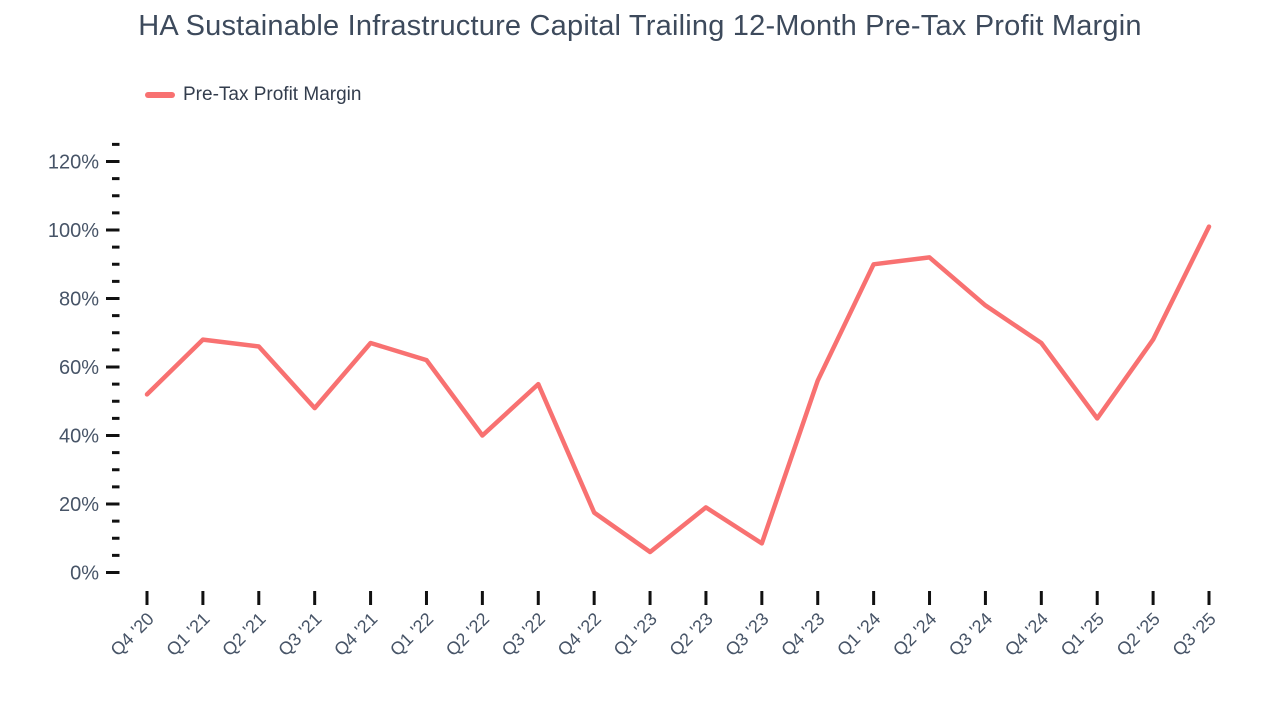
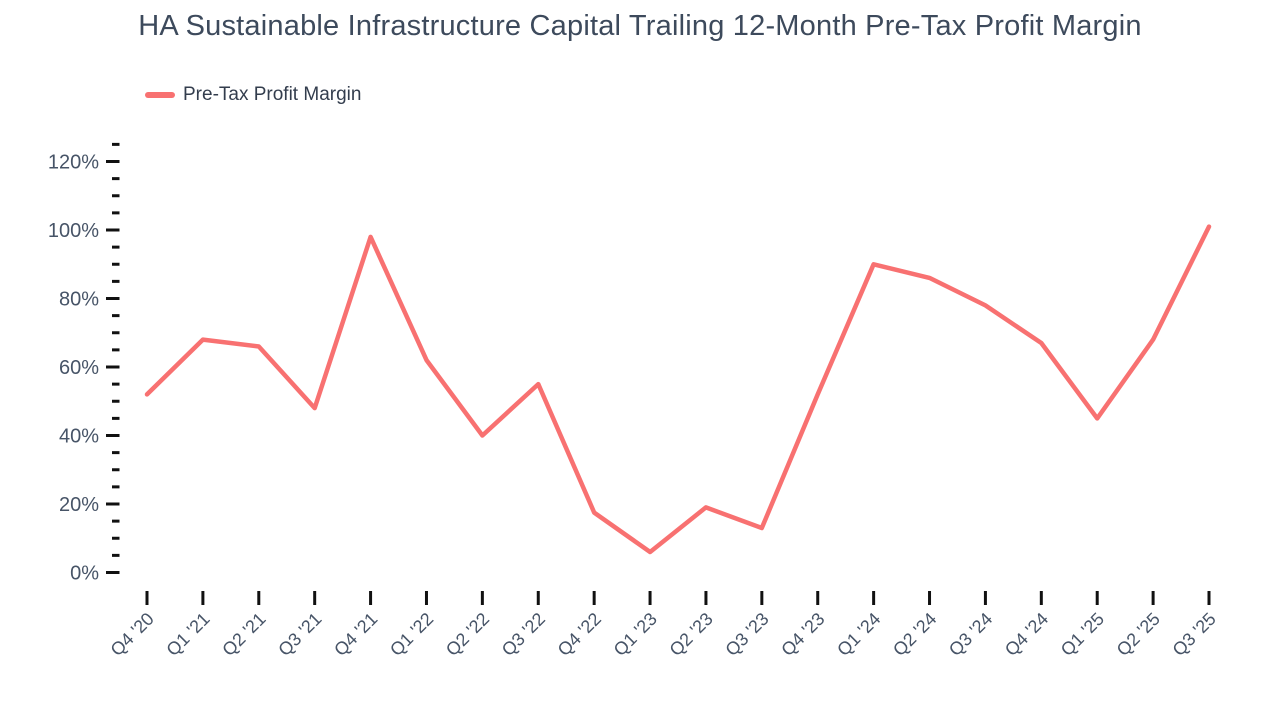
Q4 '21: 67% -> 98%
Q3 '23: 8% -> 13%
Q4 '23: 56% -> 52%
Q2 '24: 92% -> 86%
